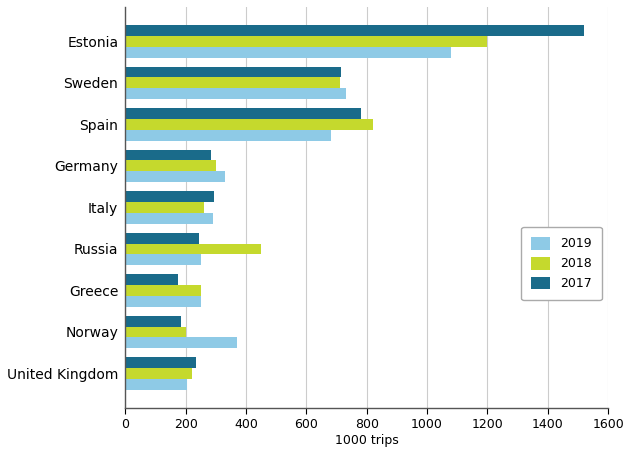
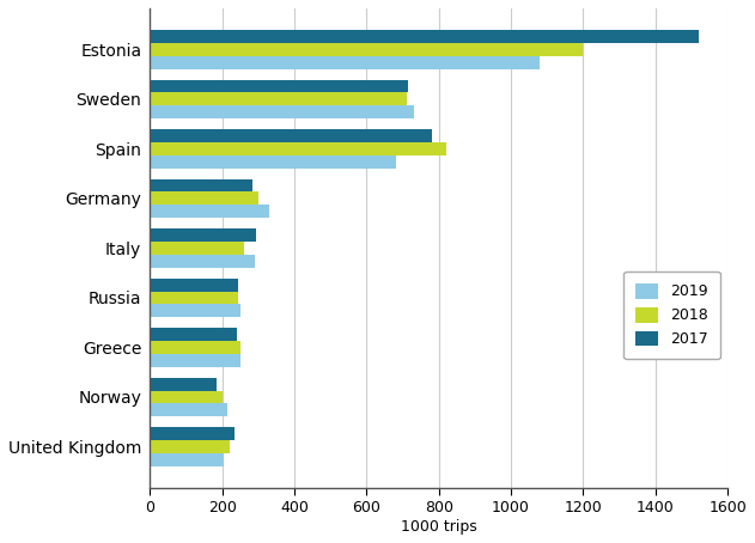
2018/Russia: 450 -> 245
2017/Greece: 175 -> 240
2019/Norway: 370 -> 215
